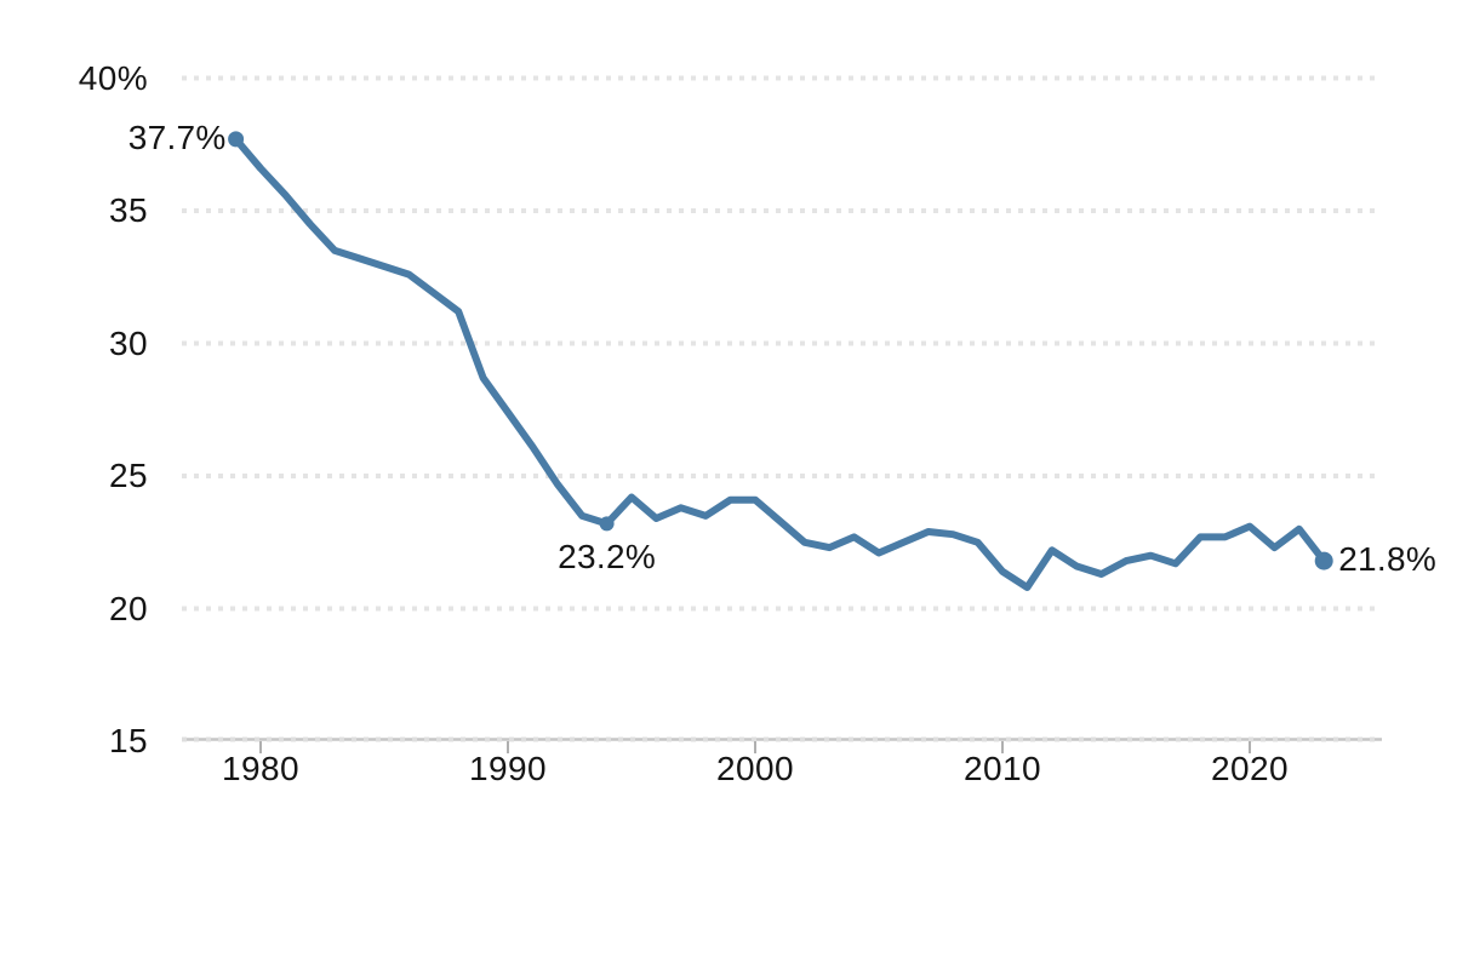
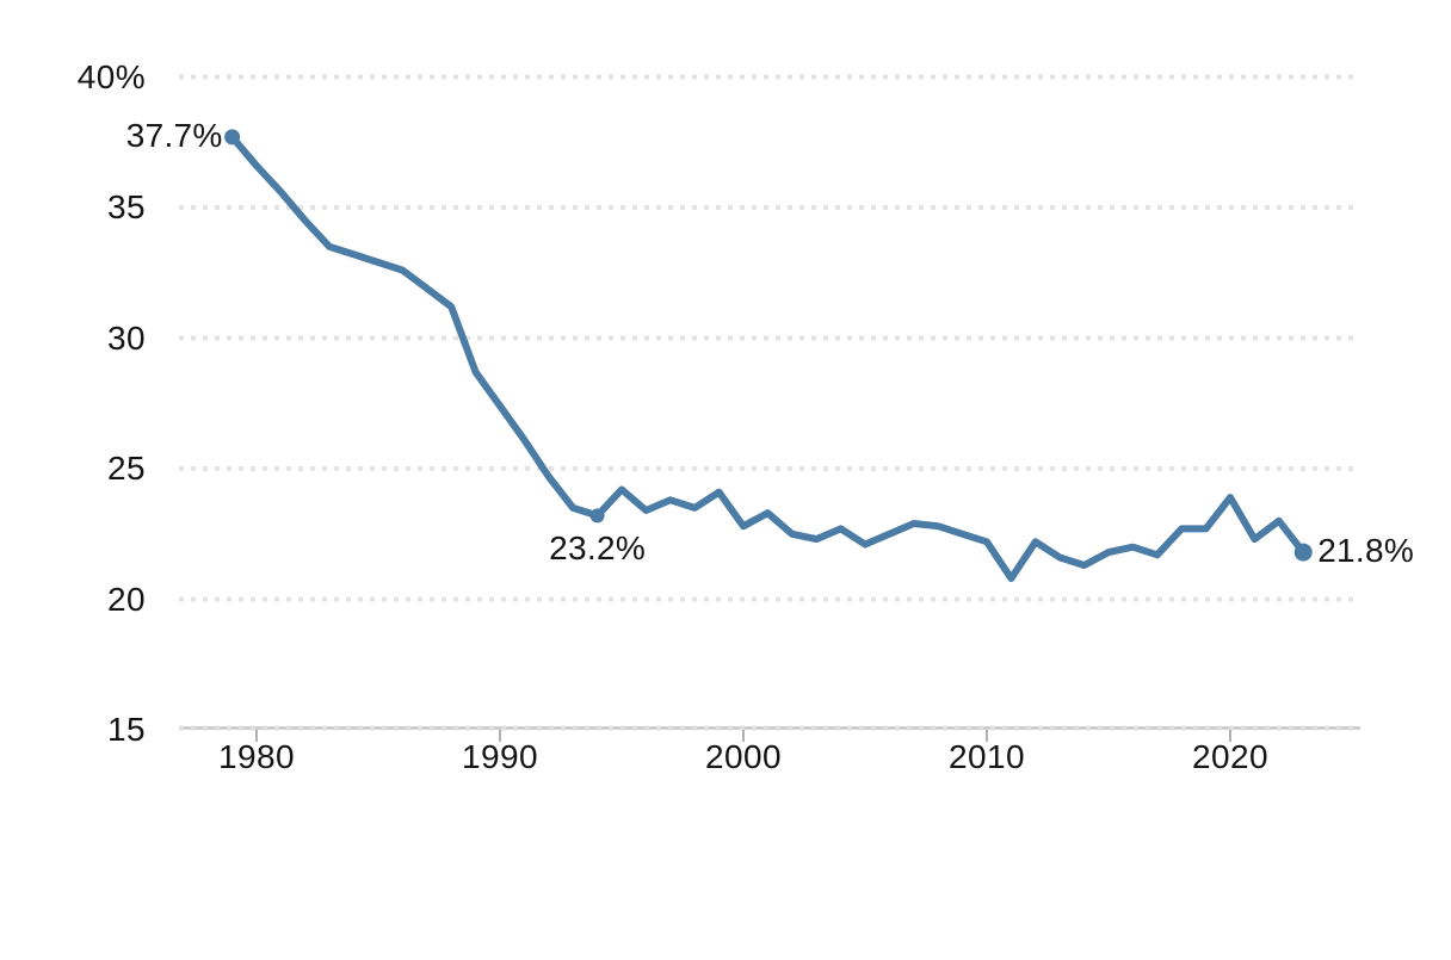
2000: 24.1% -> 22.8%
2010: 21.4% -> 22.2%
2020: 23.1% -> 23.9%
